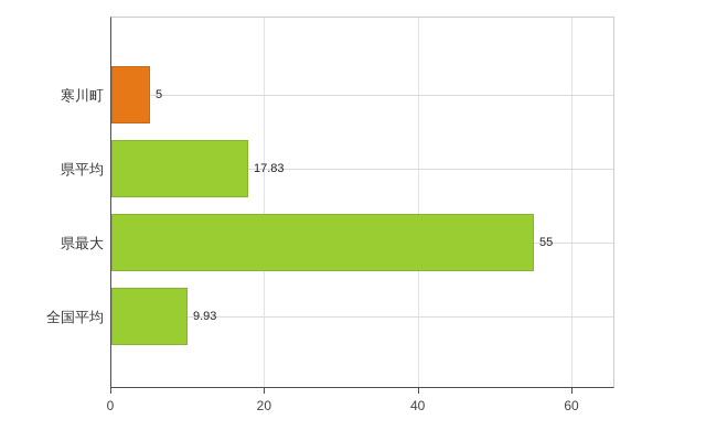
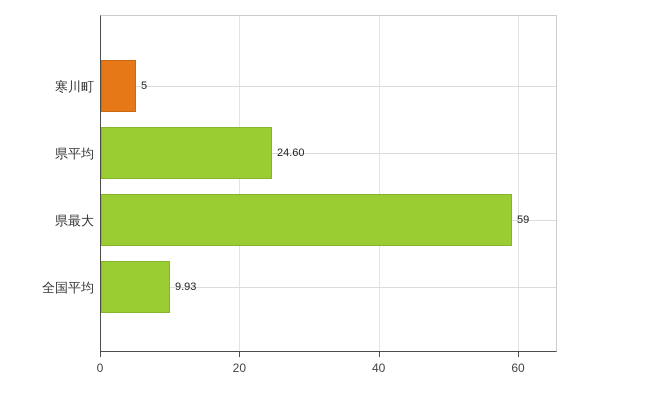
県平均: 17.83 -> 24.60
県最大: 55 -> 59
